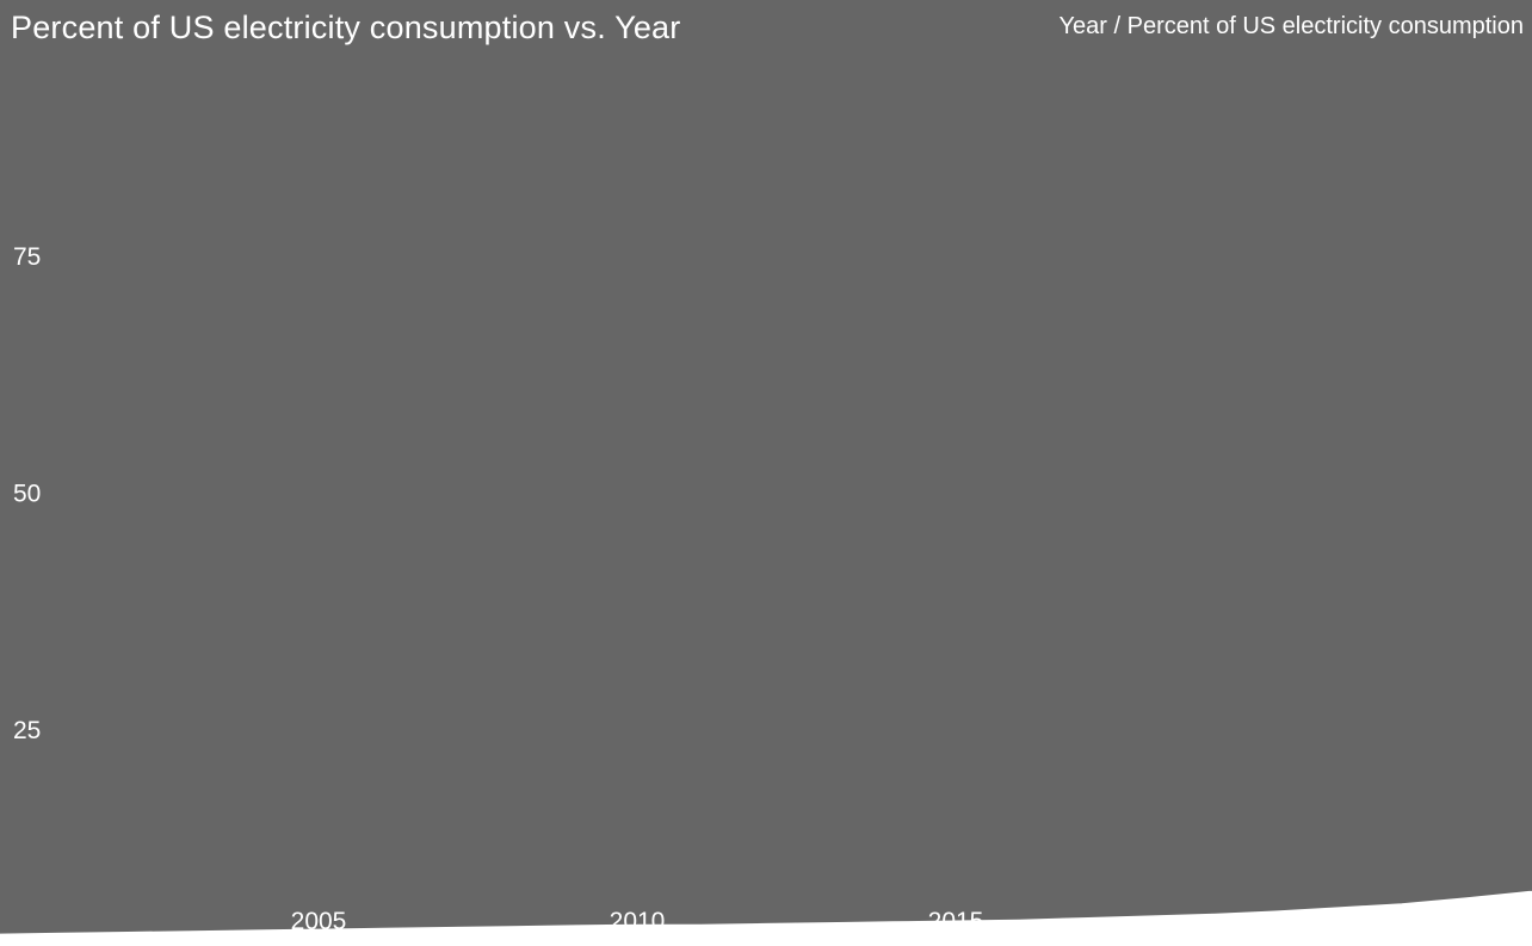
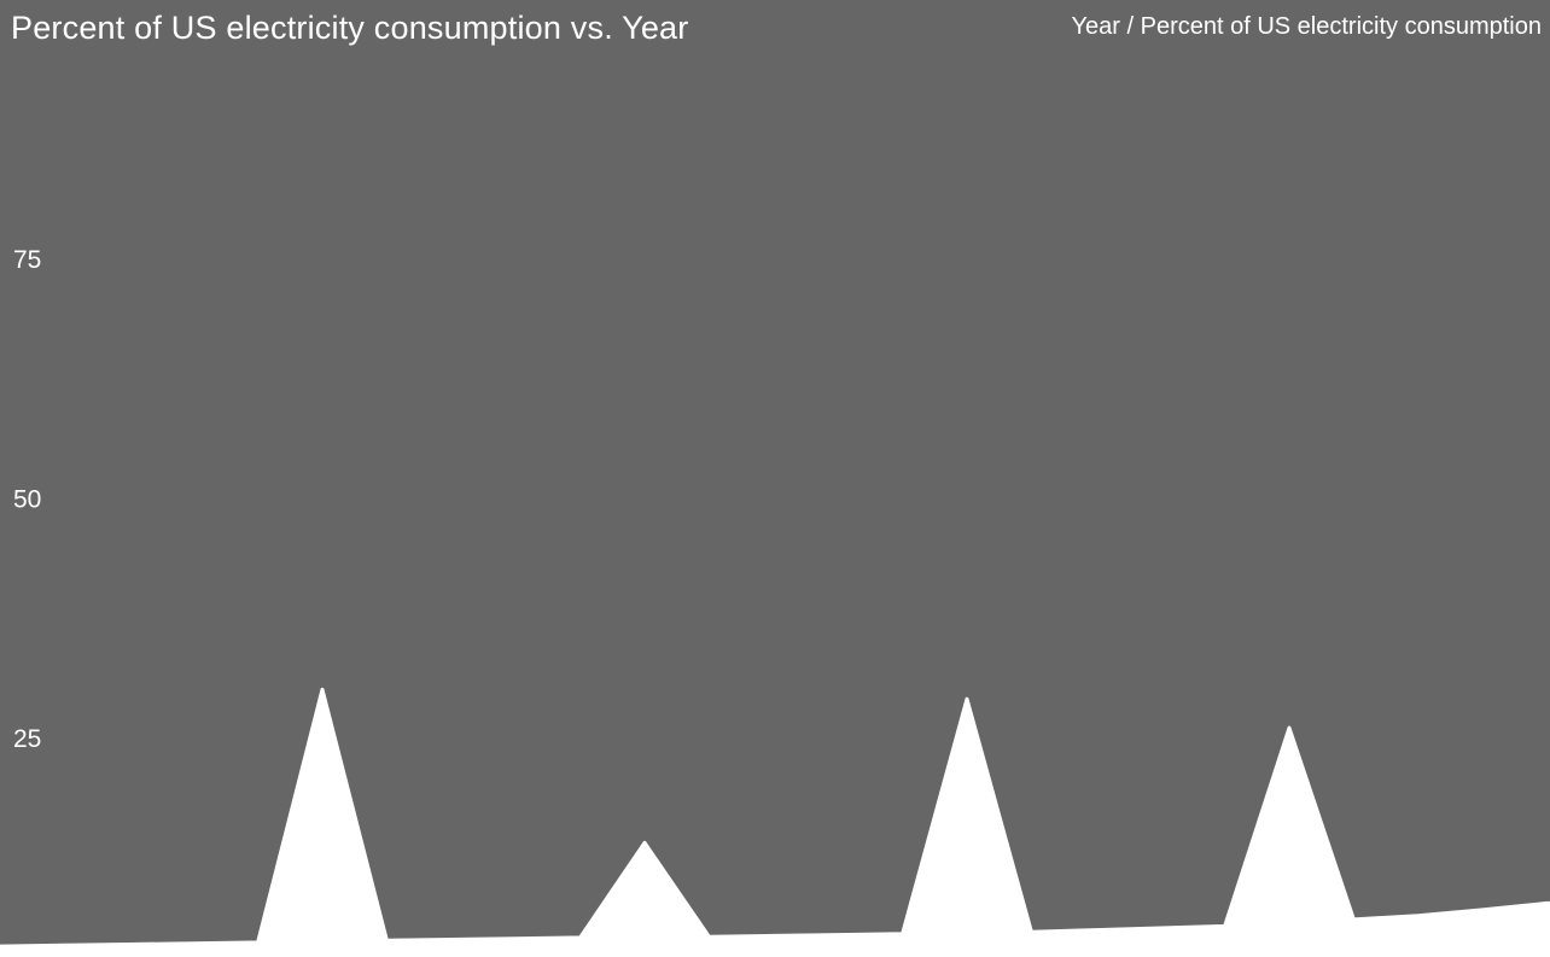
2005: 4 -> 30
2010: 4 -> 14
2015: 5 -> 29
2020: 6 -> 26
